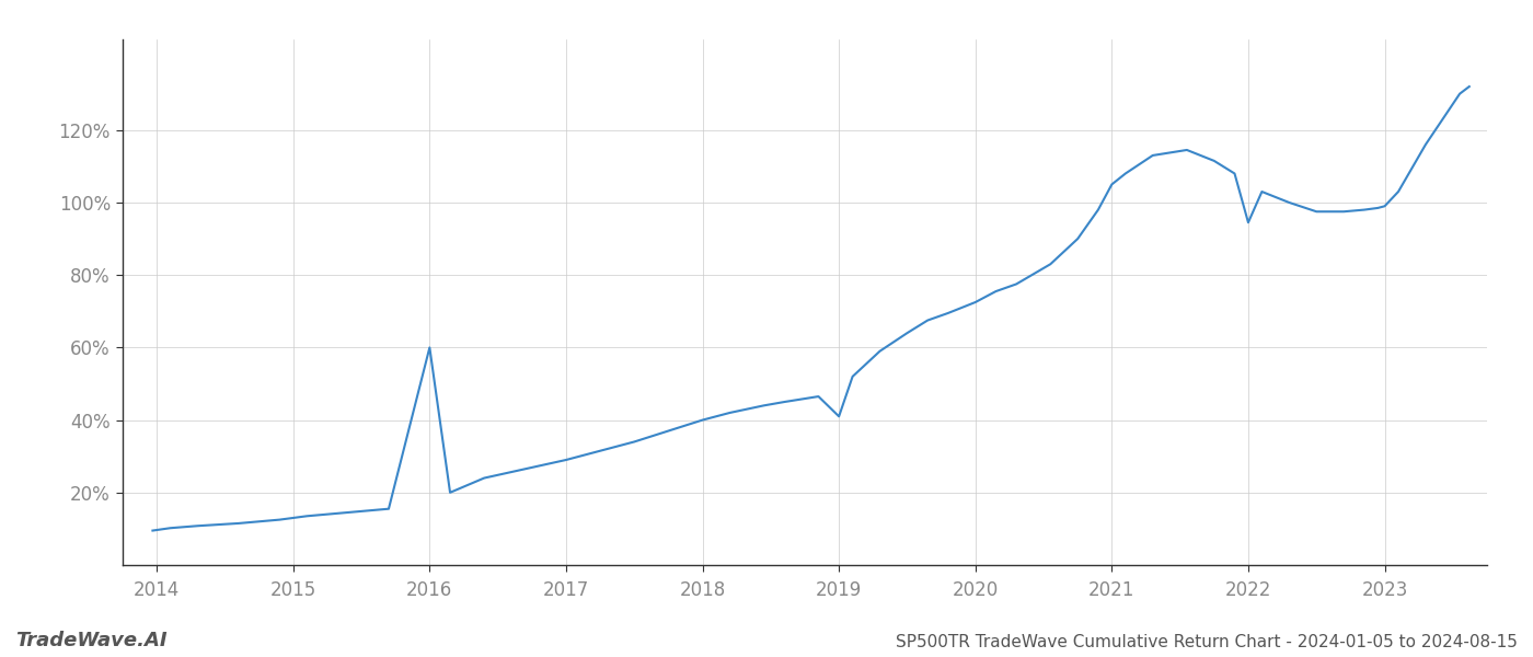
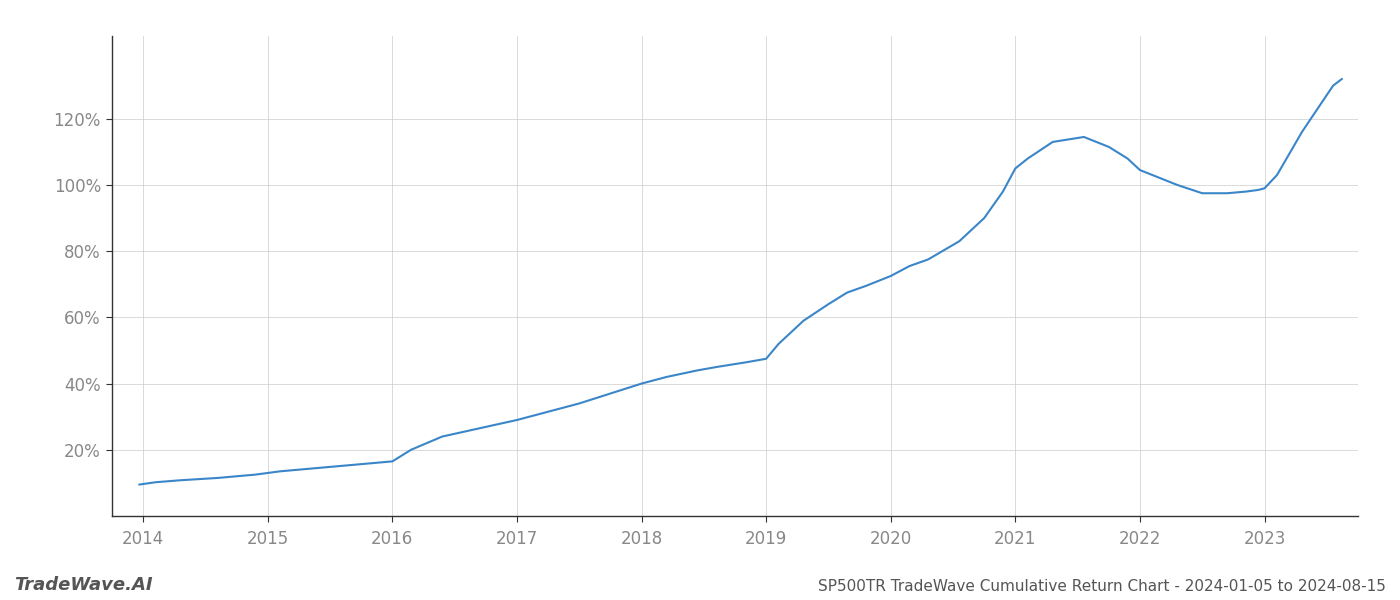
2016: 60.0% -> 16.5%
2019: 41.0% -> 47.5%
2022: 94.5% -> 104.5%
